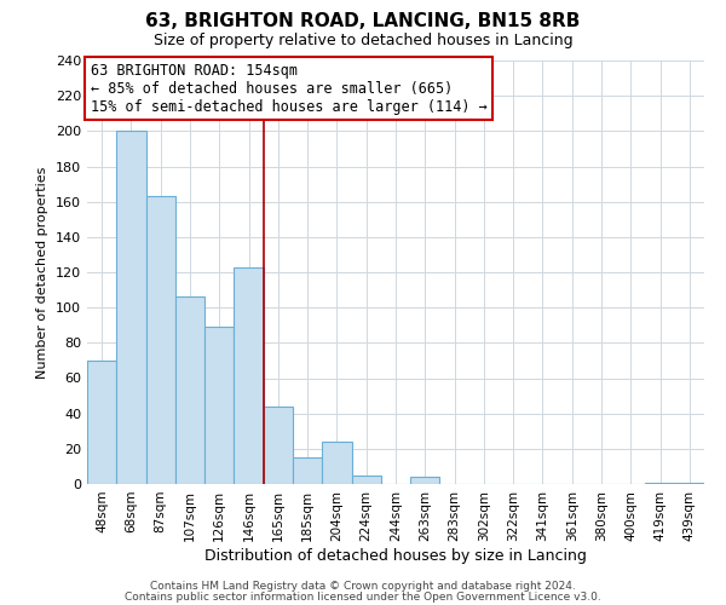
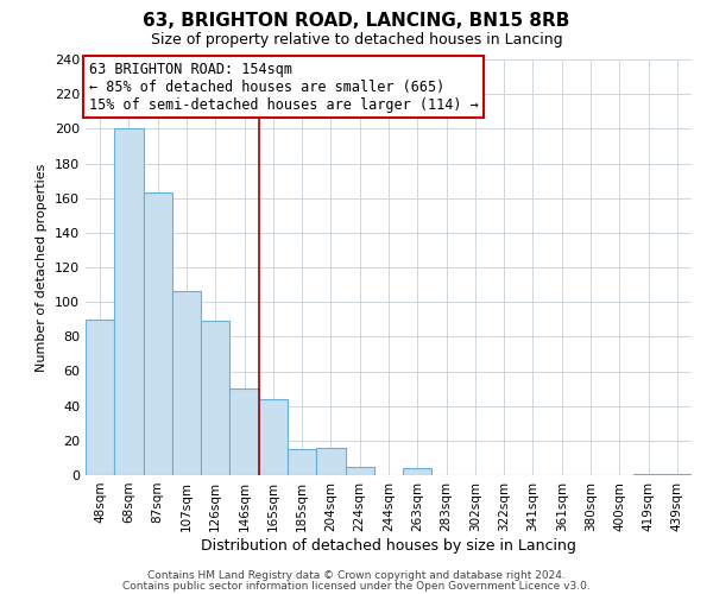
48sqm: 70 -> 90
146sqm: 123 -> 50
204sqm: 24 -> 16
